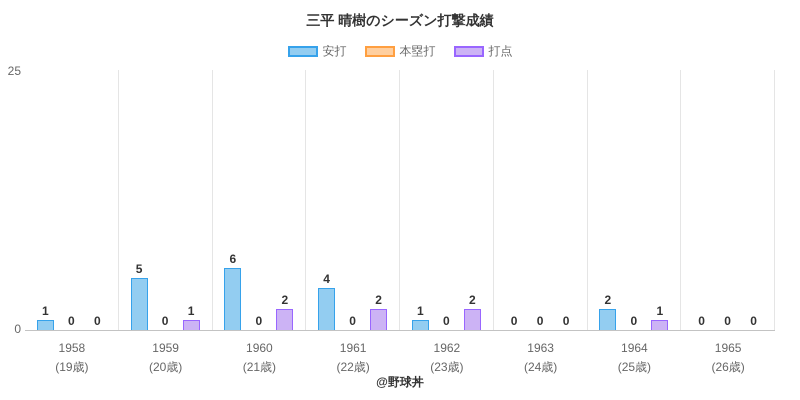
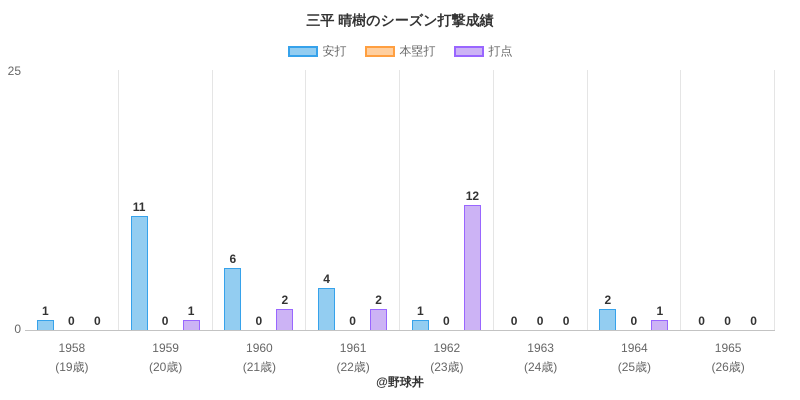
安打/1959: 5 -> 11
打点/1962: 2 -> 12
